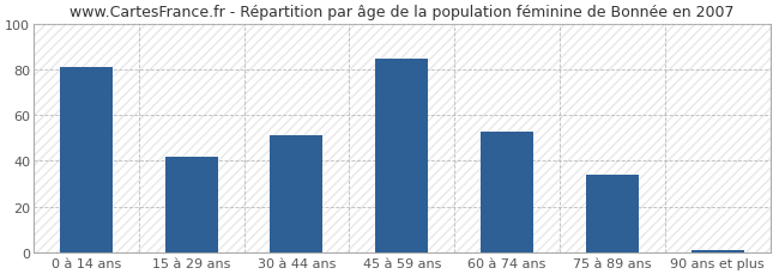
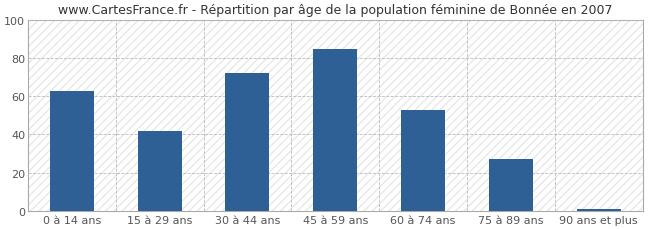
0 à 14 ans: 81 -> 63
30 à 44 ans: 51 -> 72
75 à 89 ans: 34 -> 27
